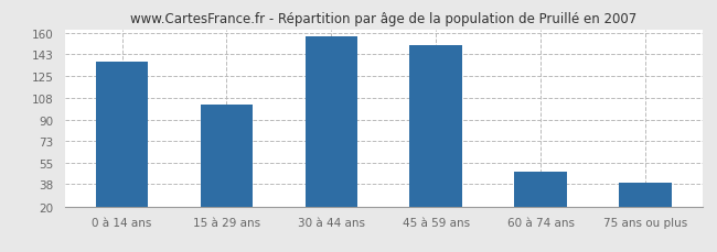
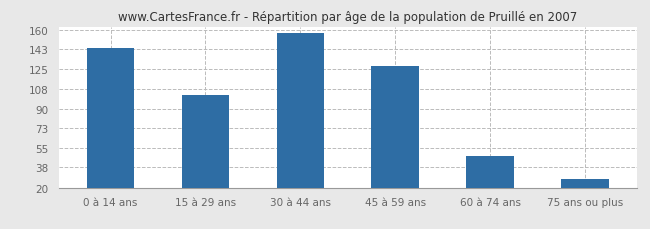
0 à 14 ans: 137 -> 144
45 à 59 ans: 150 -> 128
75 ans ou plus: 39 -> 28
